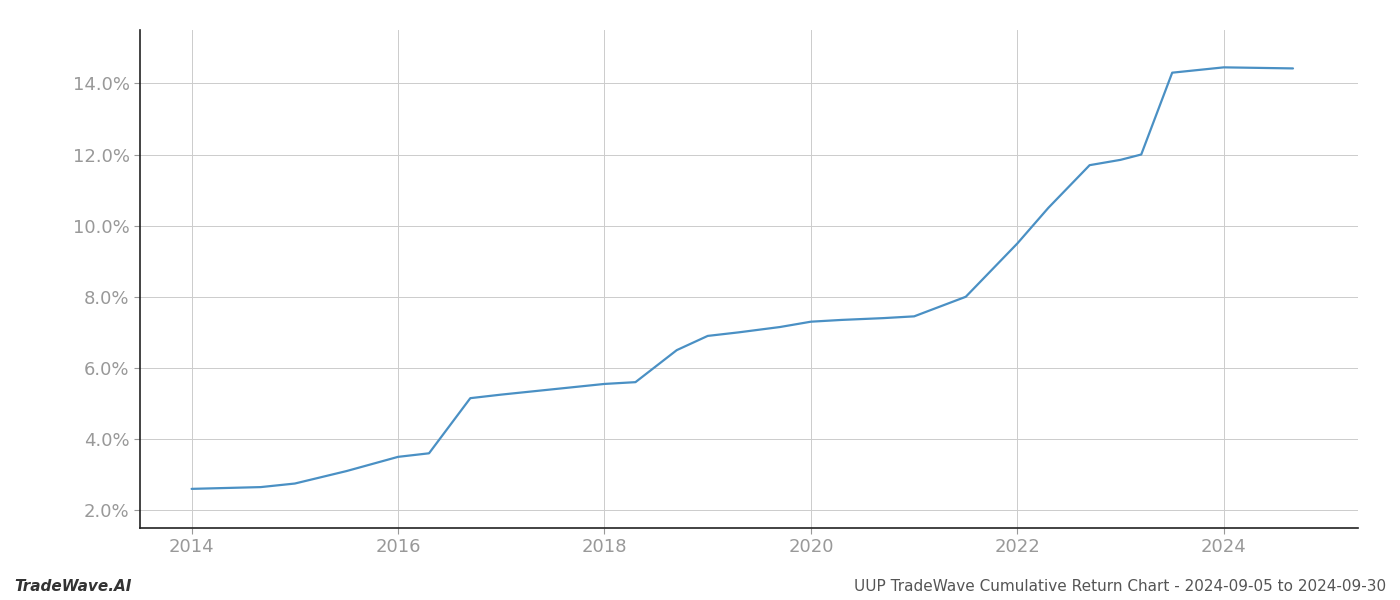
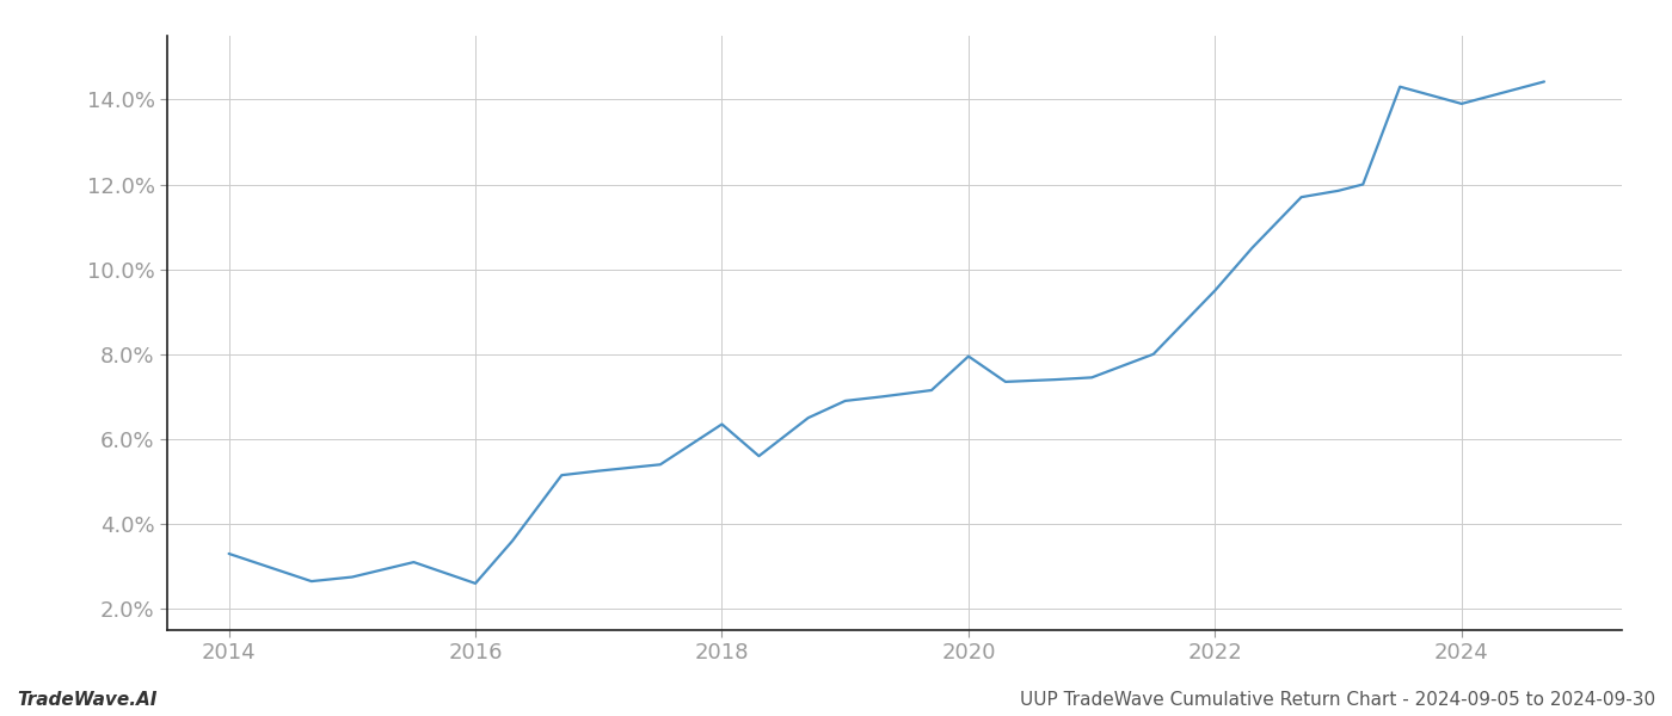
2014: 2.60% -> 3.30%
2016: 3.50% -> 2.60%
2018: 5.55% -> 6.35%
2020: 7.30% -> 7.95%
2024: 14.45% -> 13.90%
